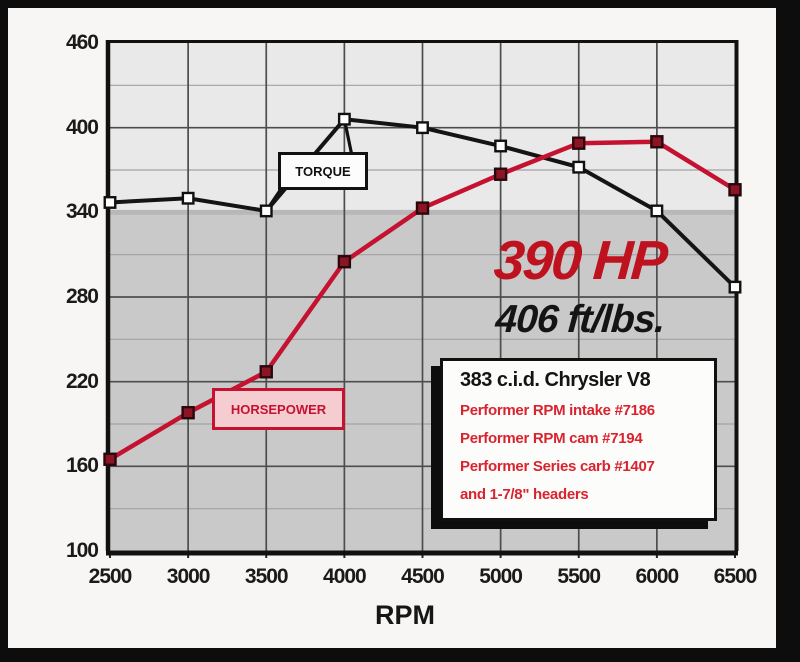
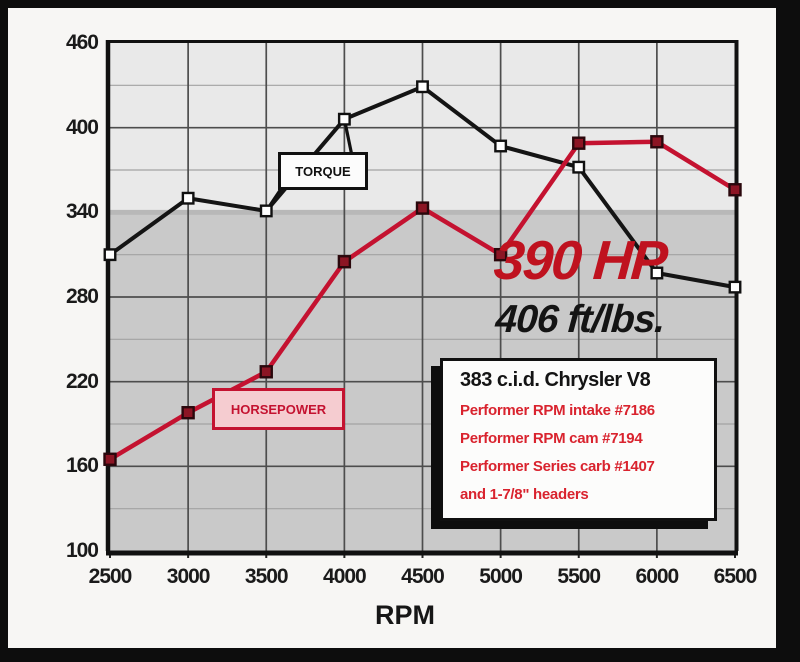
TORQUE/2500: 347 -> 310
TORQUE/4500: 400 -> 429
HORSEPOWER/5000: 367 -> 310
TORQUE/6000: 341 -> 297
